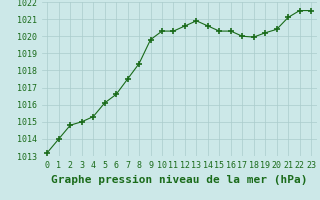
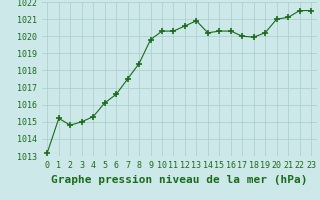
1: 1014.0 -> 1015.2
14: 1020.6 -> 1020.2
20: 1020.4 -> 1021.0
